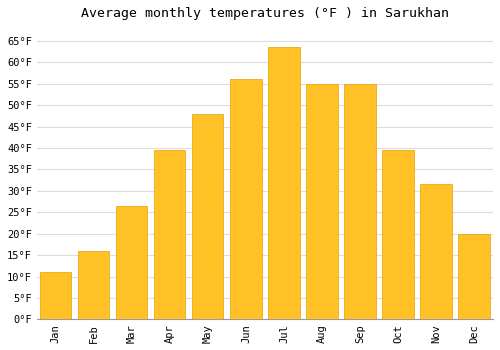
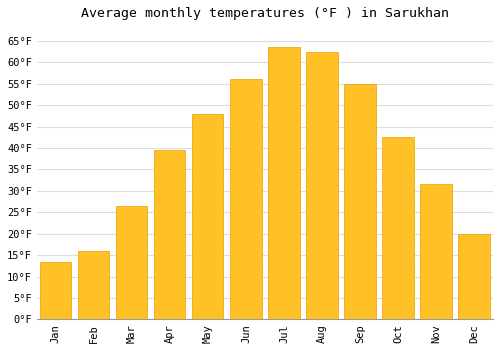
Jan: 11.0°F -> 13.5°F
Aug: 55.0°F -> 62.5°F
Oct: 39.5°F -> 42.5°F
